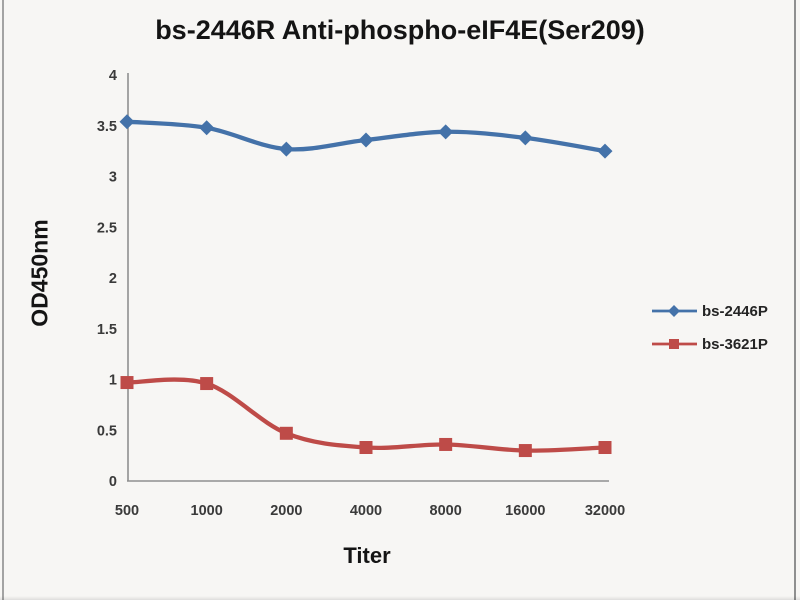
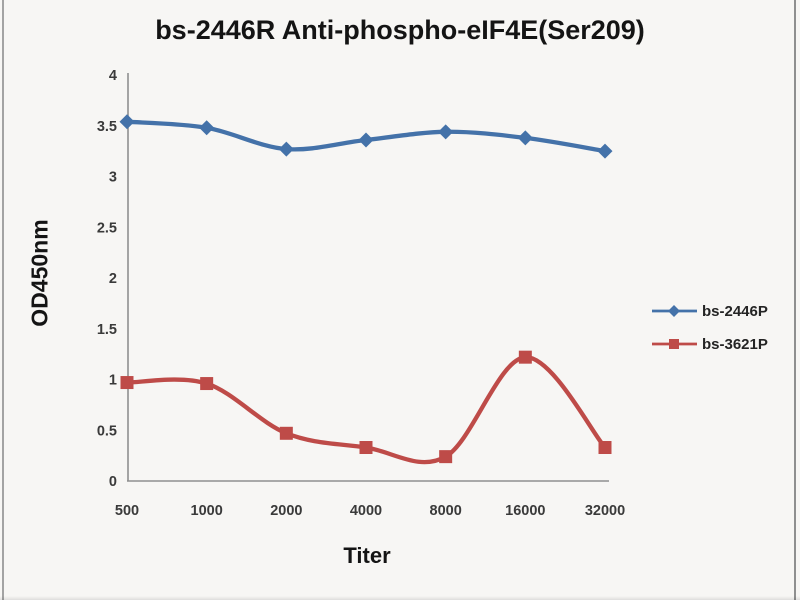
bs-3621P/8000: 0.36 -> 0.24
bs-3621P/16000: 0.30 -> 1.22
